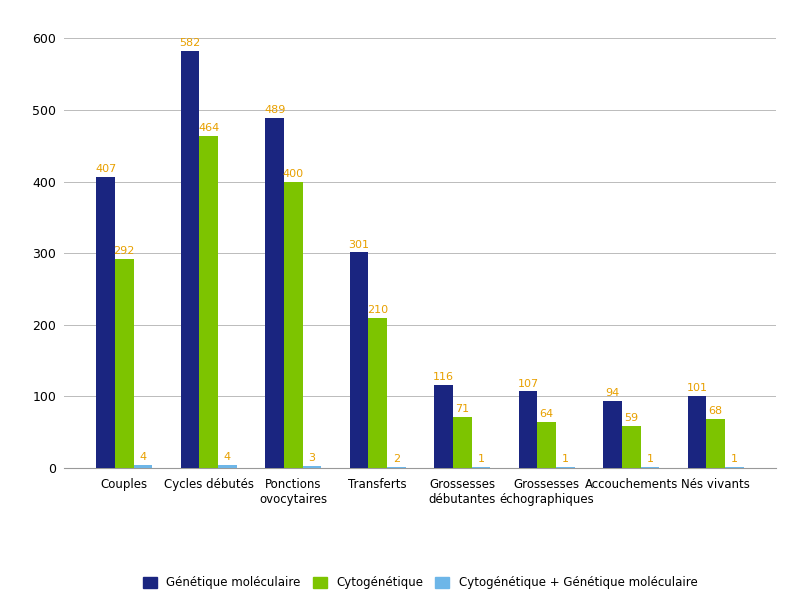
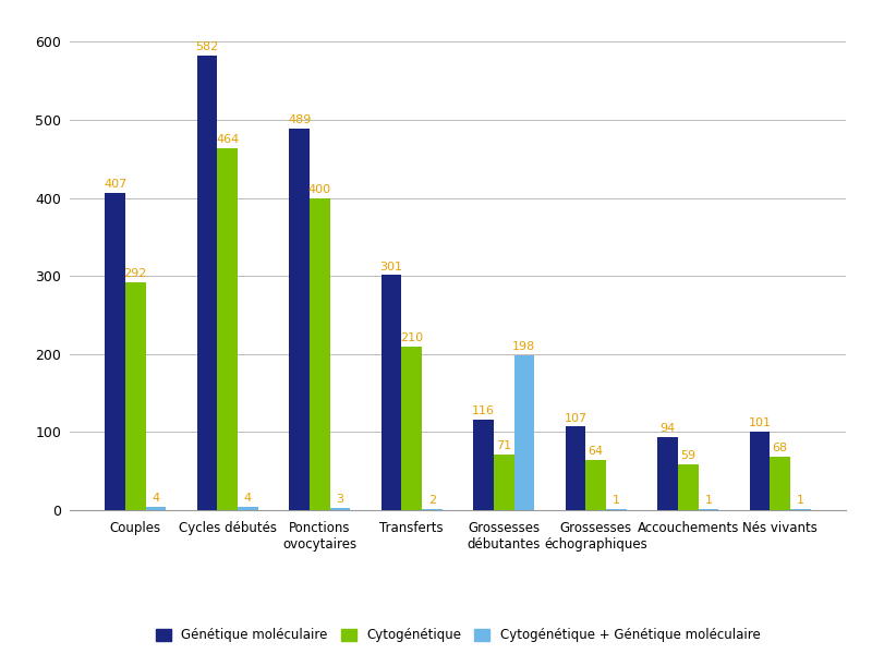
Cytogénétique + Génétique moléculaire/Grossesses débutantes: 1 -> 198
